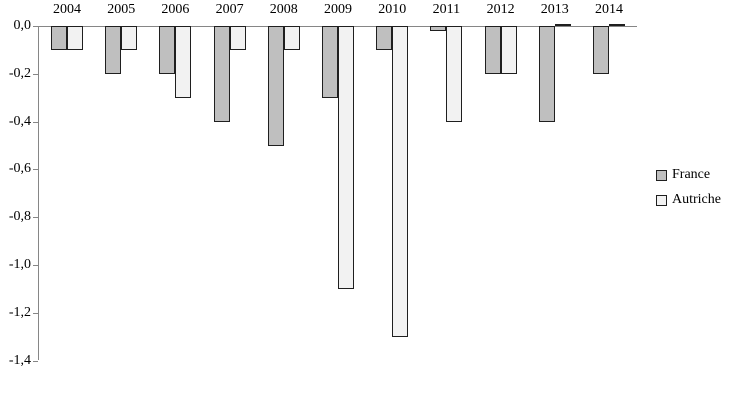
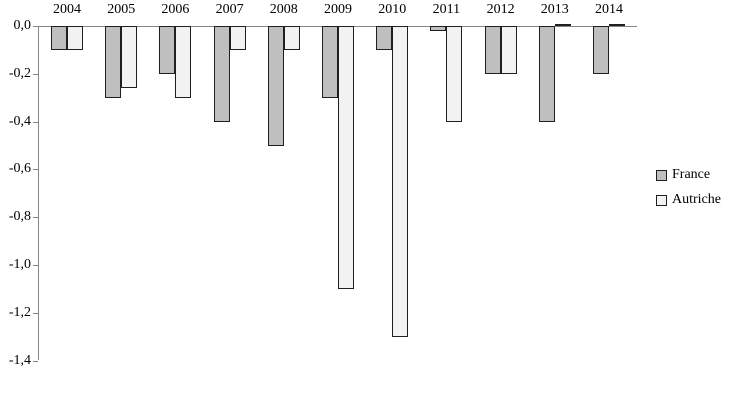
France/2005: -0,20 -> -0,30
Autriche/2005: -0,10 -> -0,26
